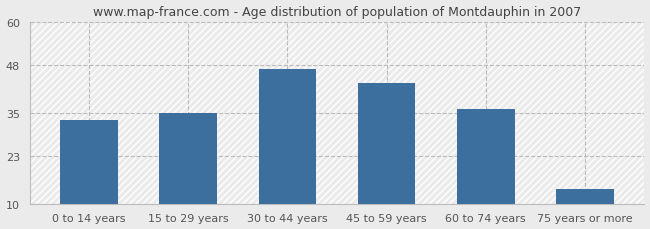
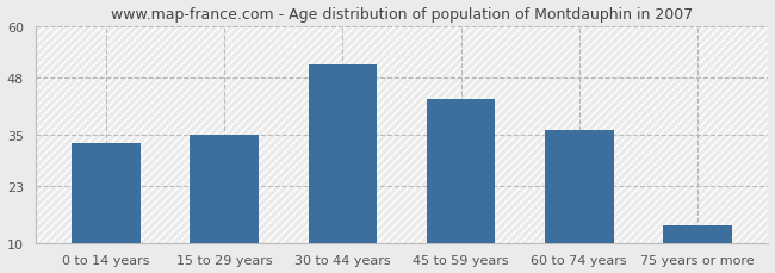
30 to 44 years: 47 -> 51
